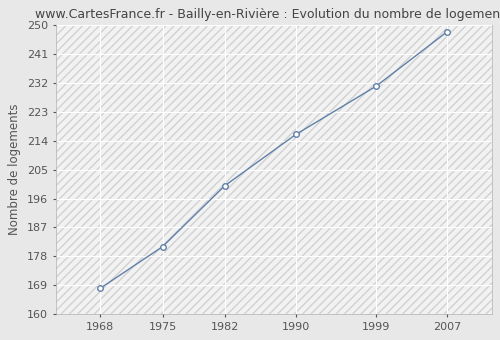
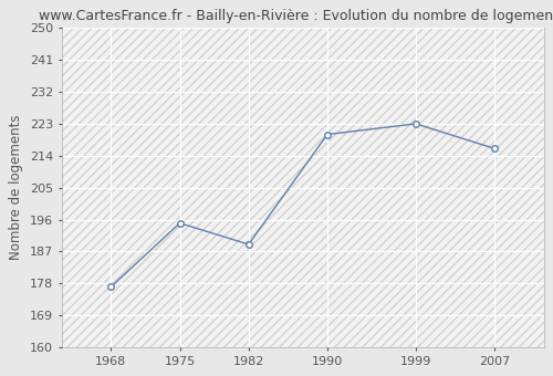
1968: 168 -> 177
1975: 181 -> 195
1982: 200 -> 189
1990: 216 -> 220
1999: 231 -> 223
2007: 248 -> 216
